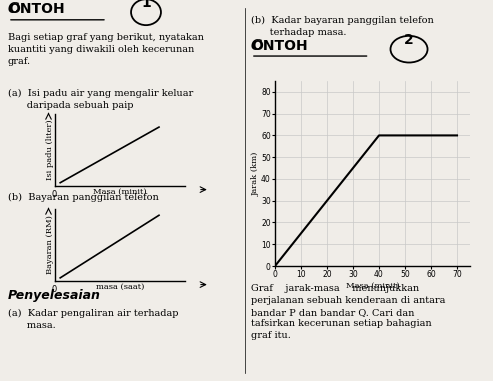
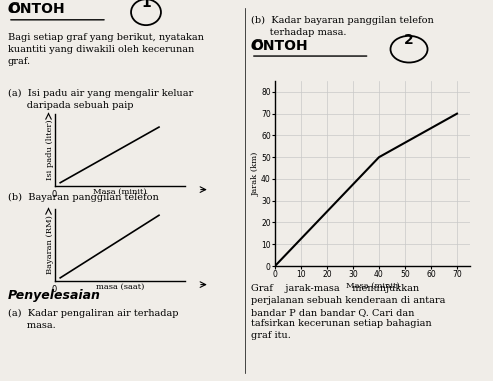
40: 60 -> 50
70: 60 -> 70
